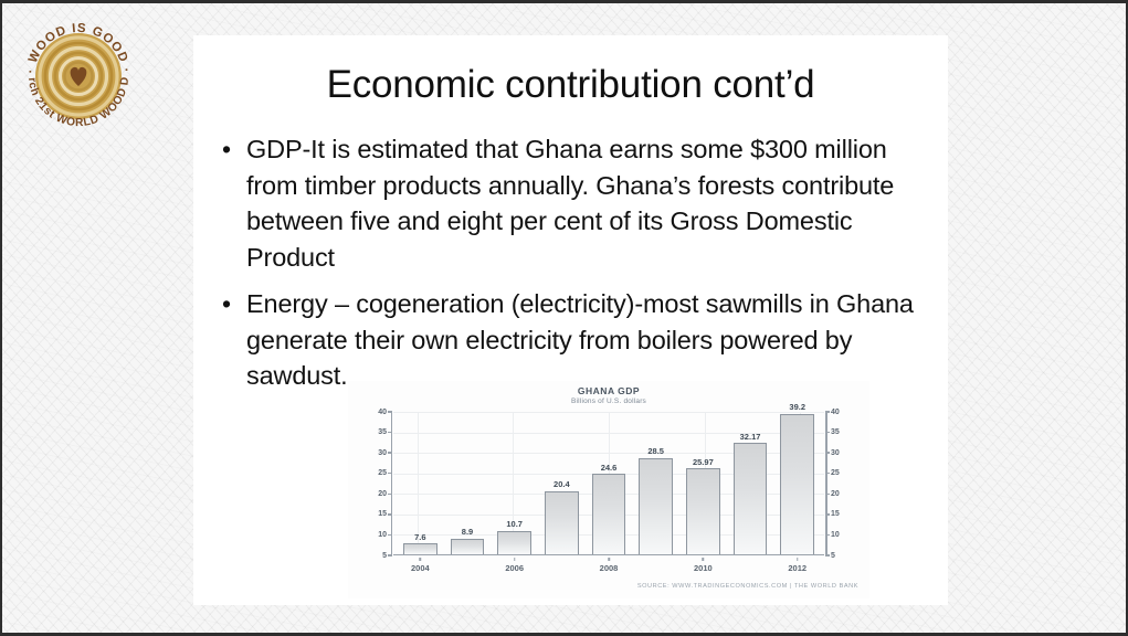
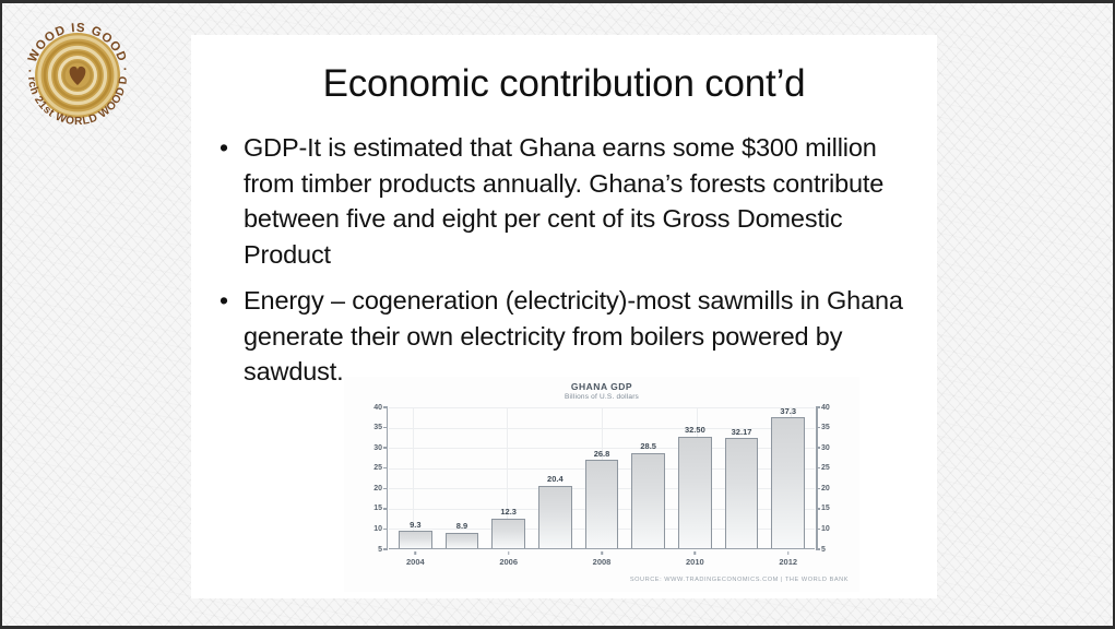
2004: 7.6 -> 9.3
2006: 10.7 -> 12.3
2008: 24.6 -> 26.8
2010: 25.97 -> 32.50
2012: 39.2 -> 37.3
